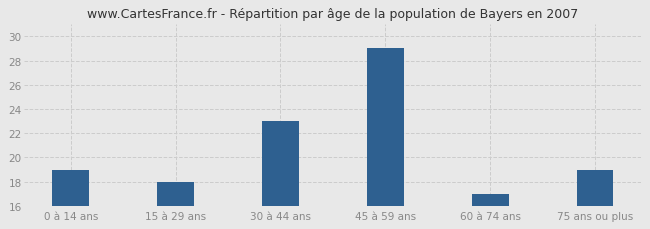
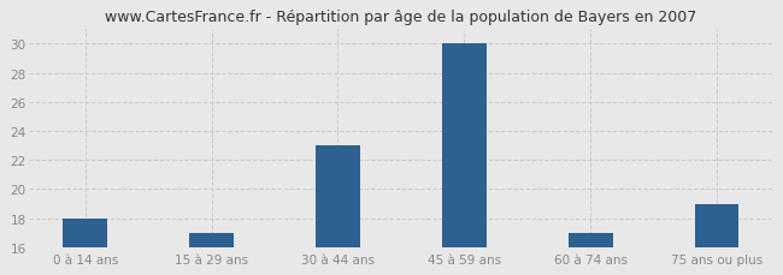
0 à 14 ans: 19 -> 18
15 à 29 ans: 18 -> 17
45 à 59 ans: 29 -> 30
